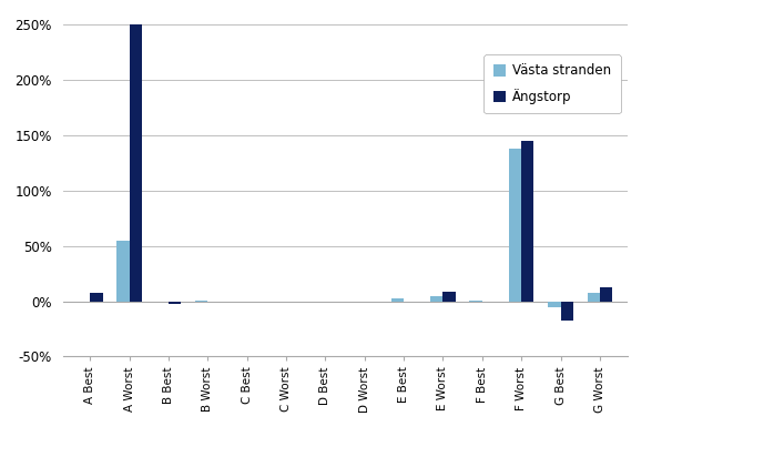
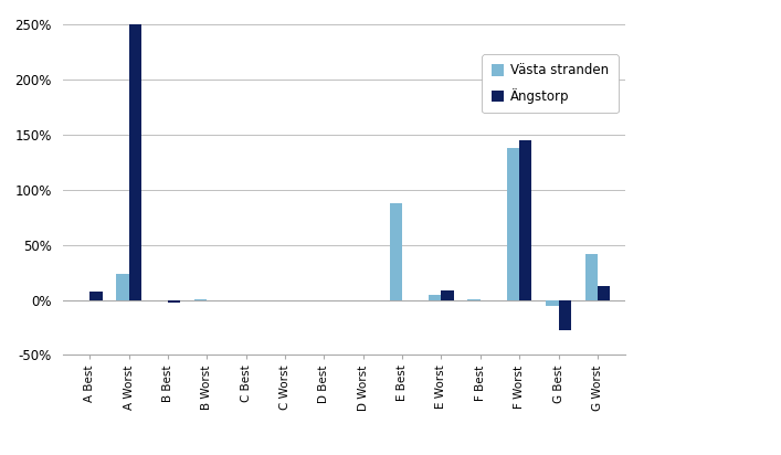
Västa stranden/A Worst: 55% -> 24%
Västa stranden/E Best: 3% -> 88%
Ängstorp/G Best: -18% -> -28%
Västa stranden/G Worst: 8% -> 42%
